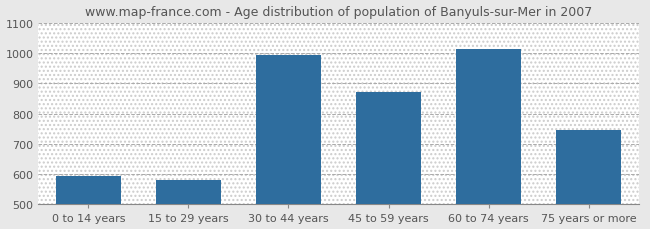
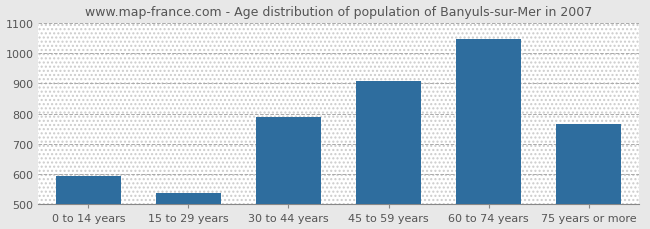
15 to 29 years: 580 -> 538
30 to 44 years: 995 -> 790
45 to 59 years: 870 -> 908
60 to 74 years: 1015 -> 1048
75 years or more: 745 -> 766
